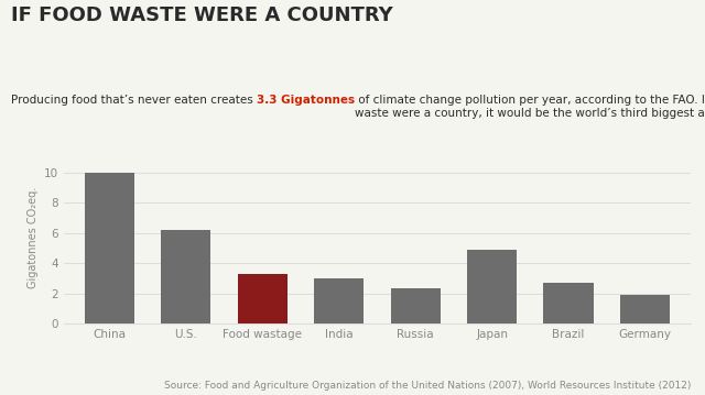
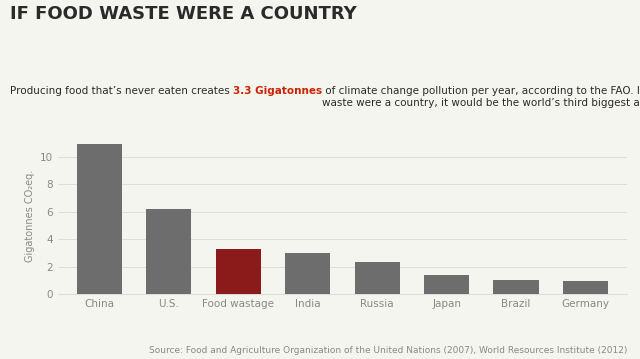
China: 10.0 -> 10.9
Japan: 4.9 -> 1.4
Brazil: 2.7 -> 1.1
Germany: 1.9 -> 0.9
